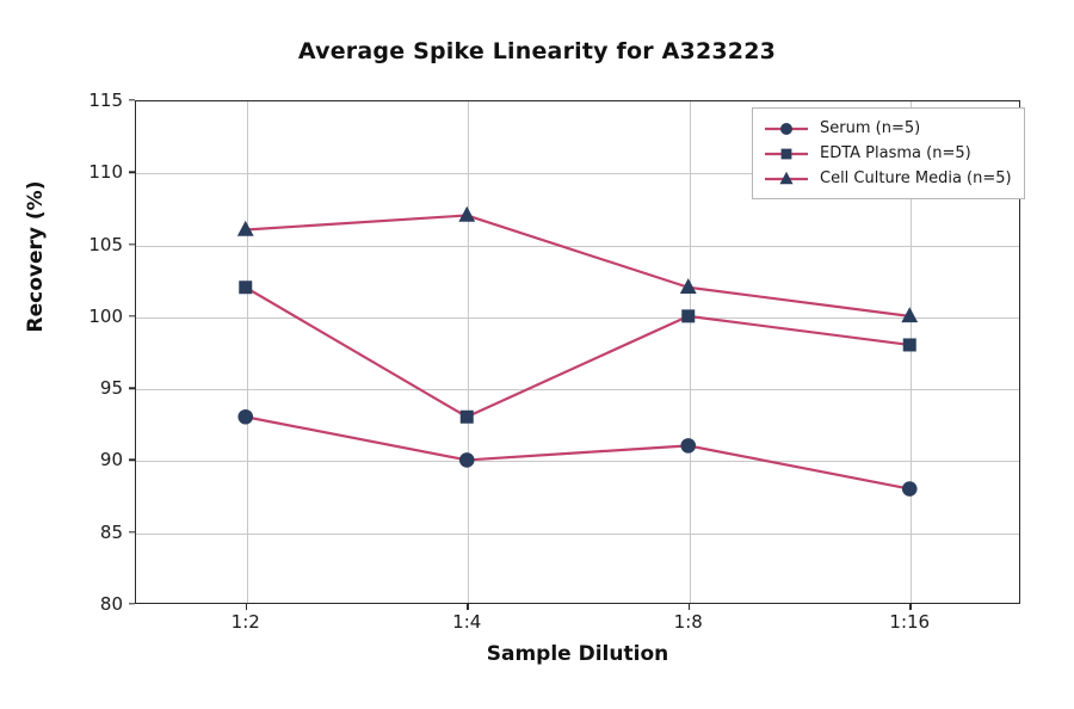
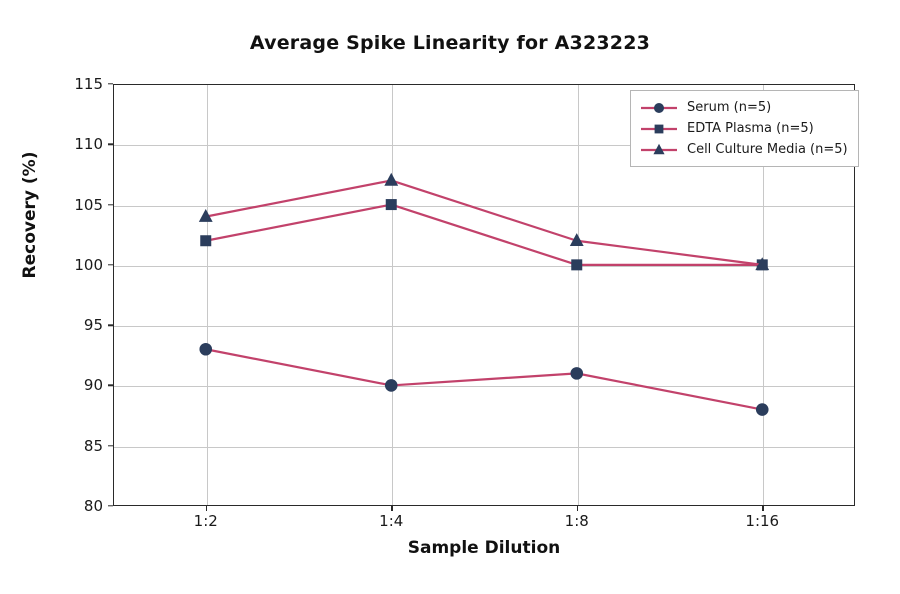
Cell Culture Media (n=5)/1:2: 106 -> 104
EDTA Plasma (n=5)/1:4: 93 -> 105
EDTA Plasma (n=5)/1:16: 98 -> 100
